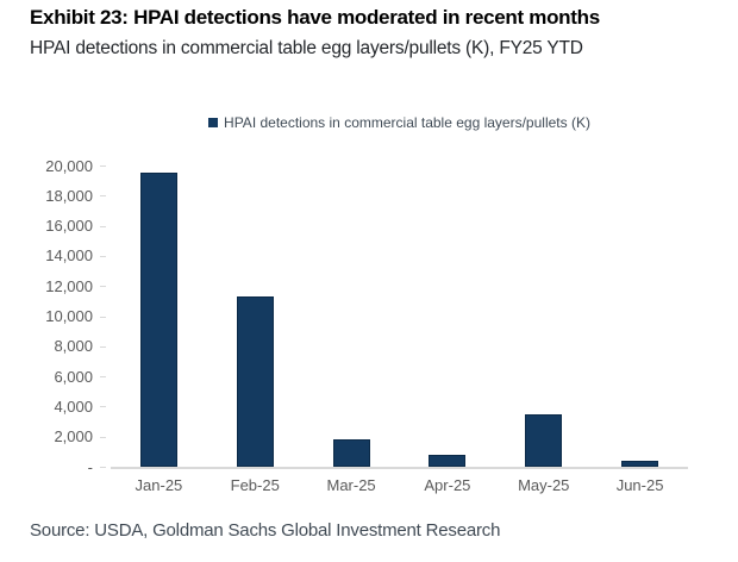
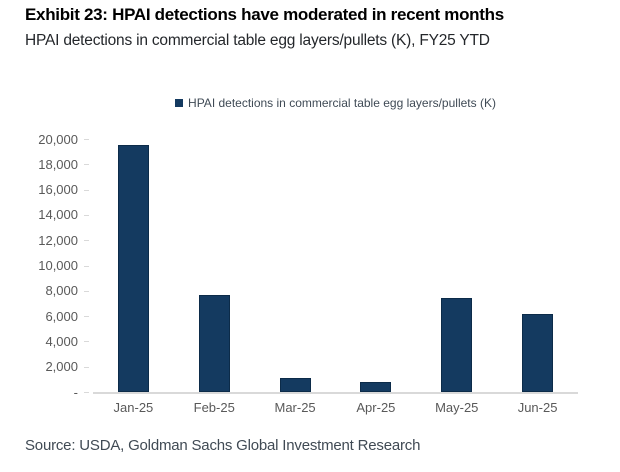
Feb-25: 11300 -> 7700
Mar-25: 1800 -> 1100
May-25: 3500 -> 7400
Jun-25: 400 -> 6200
